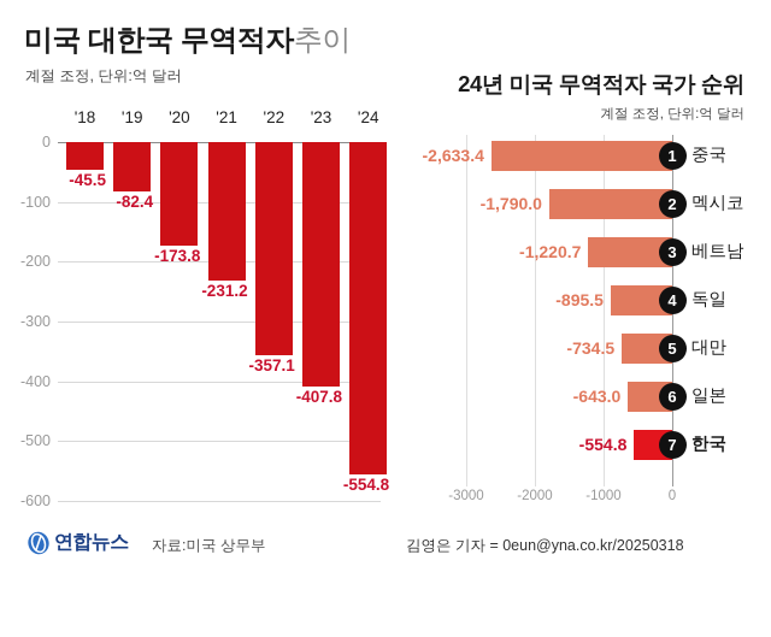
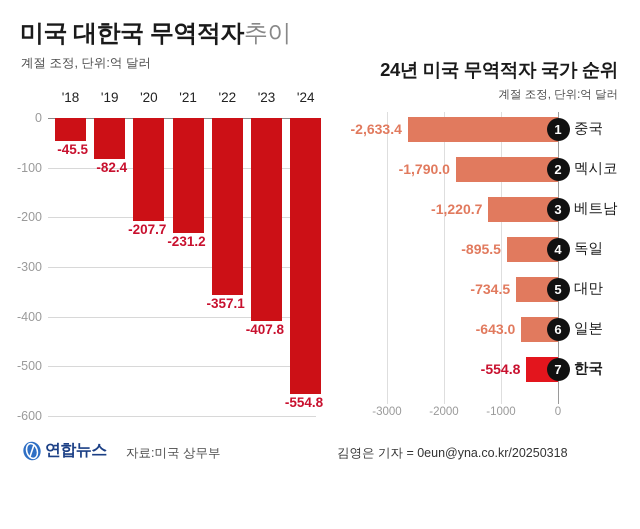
미국 대한국 무역적자 추이/'20: -173.8 -> -207.7
